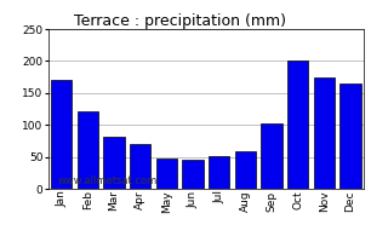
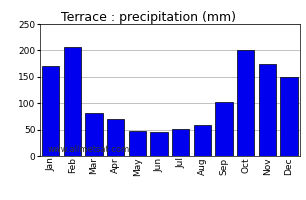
Feb: 122 -> 206
Dec: 165 -> 150
